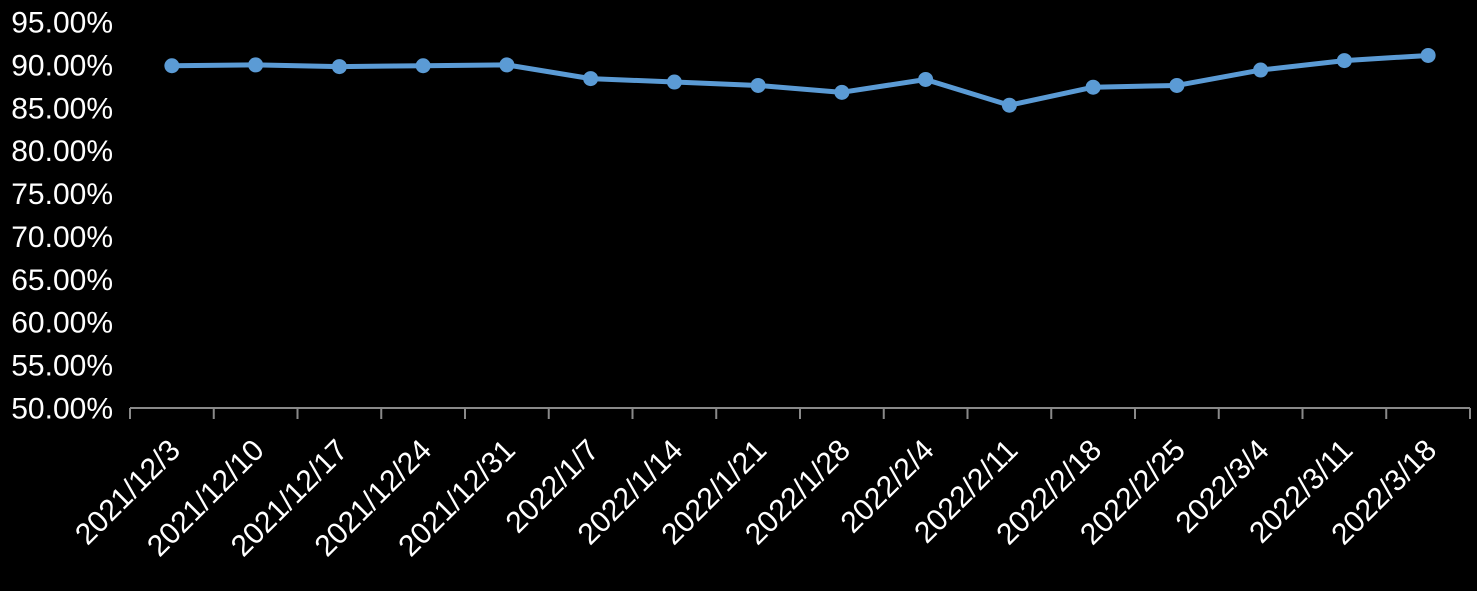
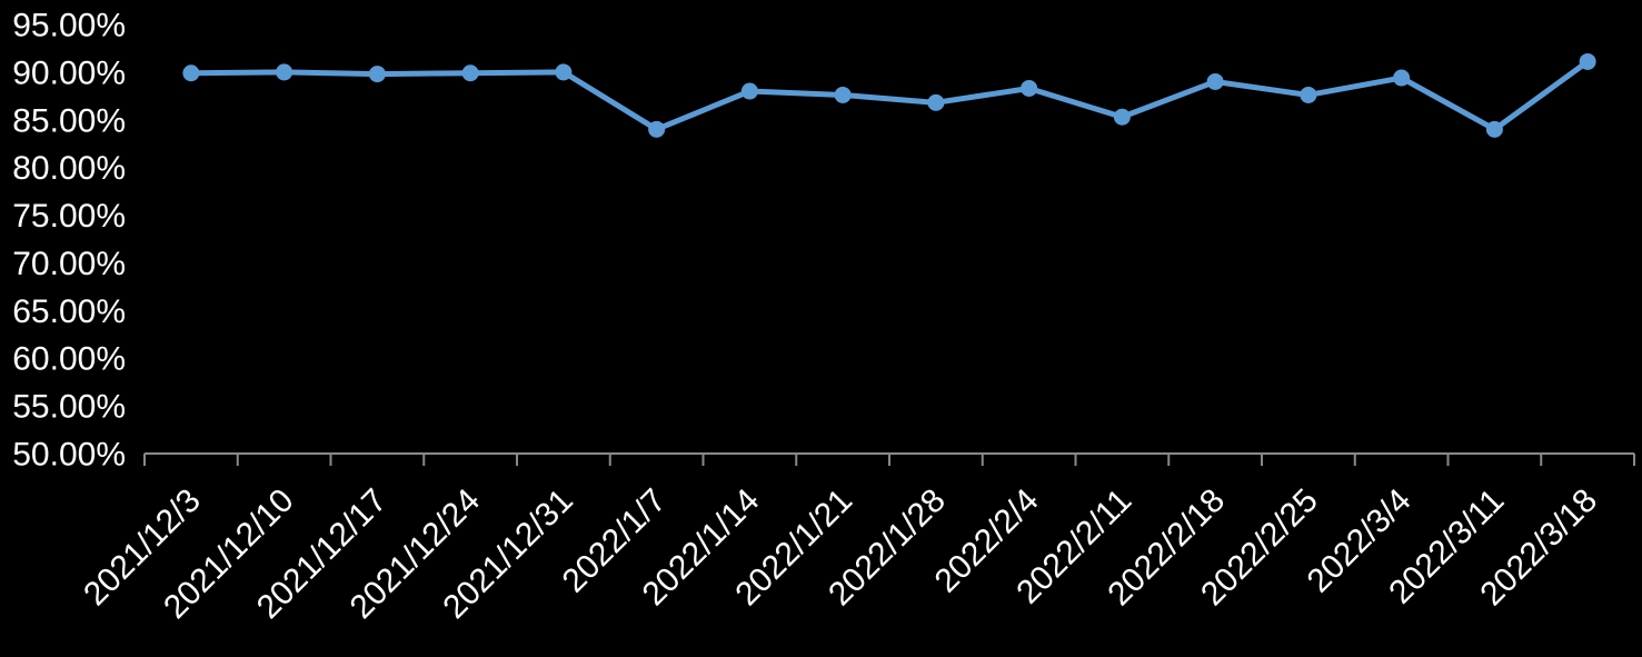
2022/1/7: 88% -> 84%
2022/2/18: 87% -> 89%
2022/3/11: 90% -> 84%
